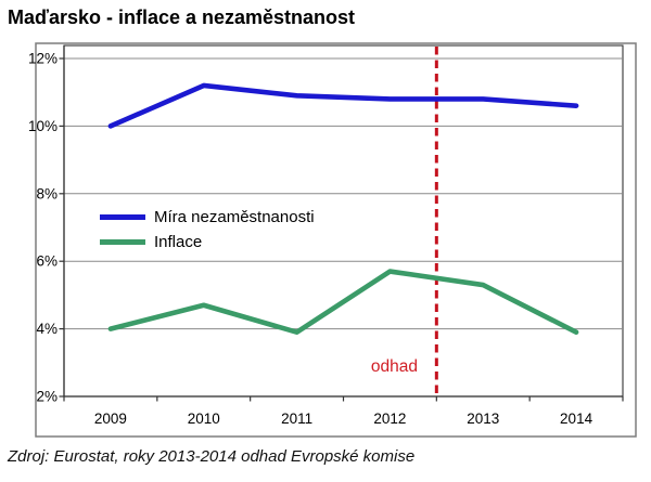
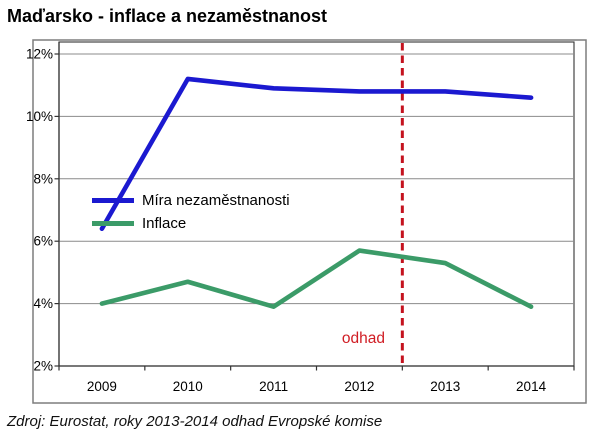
Míra nezaměstnanosti/2009: 10.0% -> 6.4%
